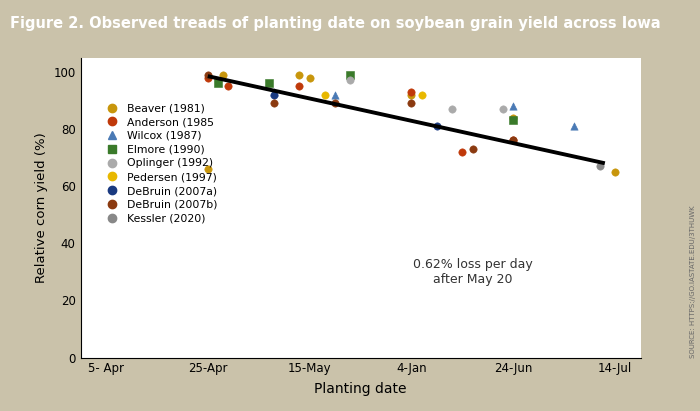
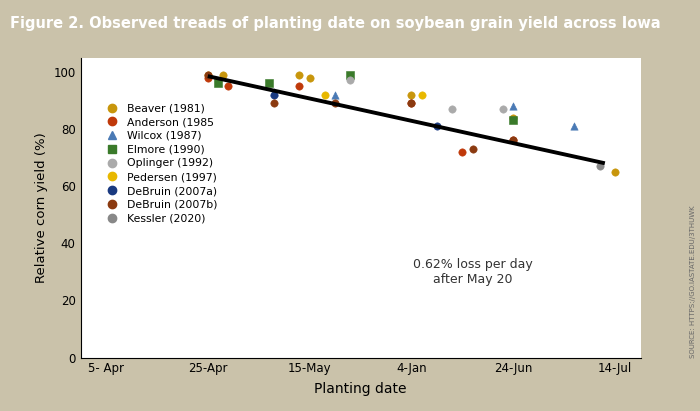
Beaver (1981)/25-Apr: 66 -> 99
Anderson (1985/4-Jan: 93 -> 89
